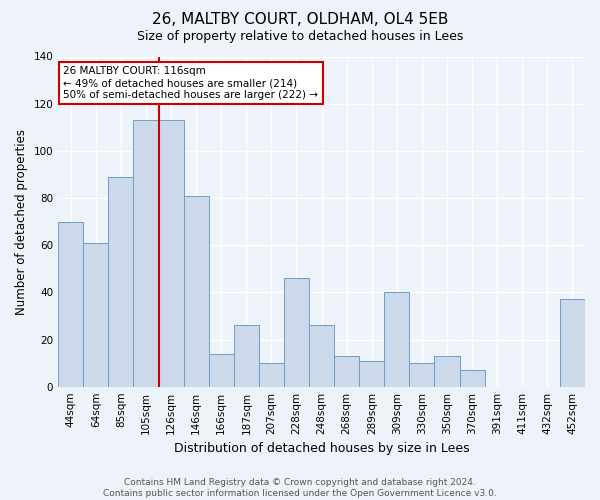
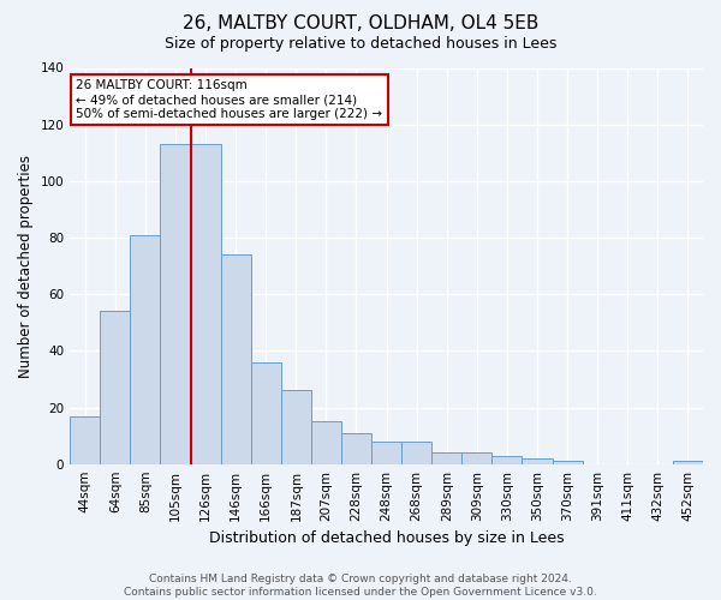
44sqm: 70 -> 17
64sqm: 61 -> 54
85sqm: 89 -> 81
146sqm: 81 -> 74
166sqm: 14 -> 36
207sqm: 10 -> 15
228sqm: 46 -> 11
248sqm: 26 -> 8
268sqm: 13 -> 8
289sqm: 11 -> 4
309sqm: 40 -> 4
330sqm: 10 -> 3
350sqm: 13 -> 2
370sqm: 7 -> 1
452sqm: 37 -> 1
